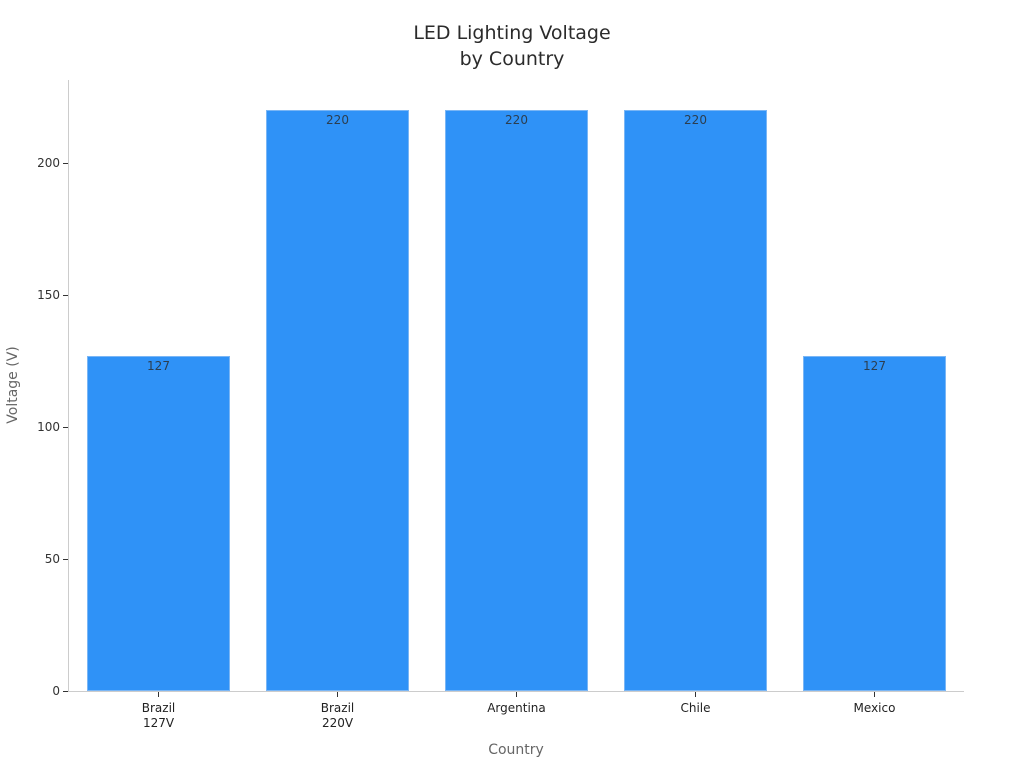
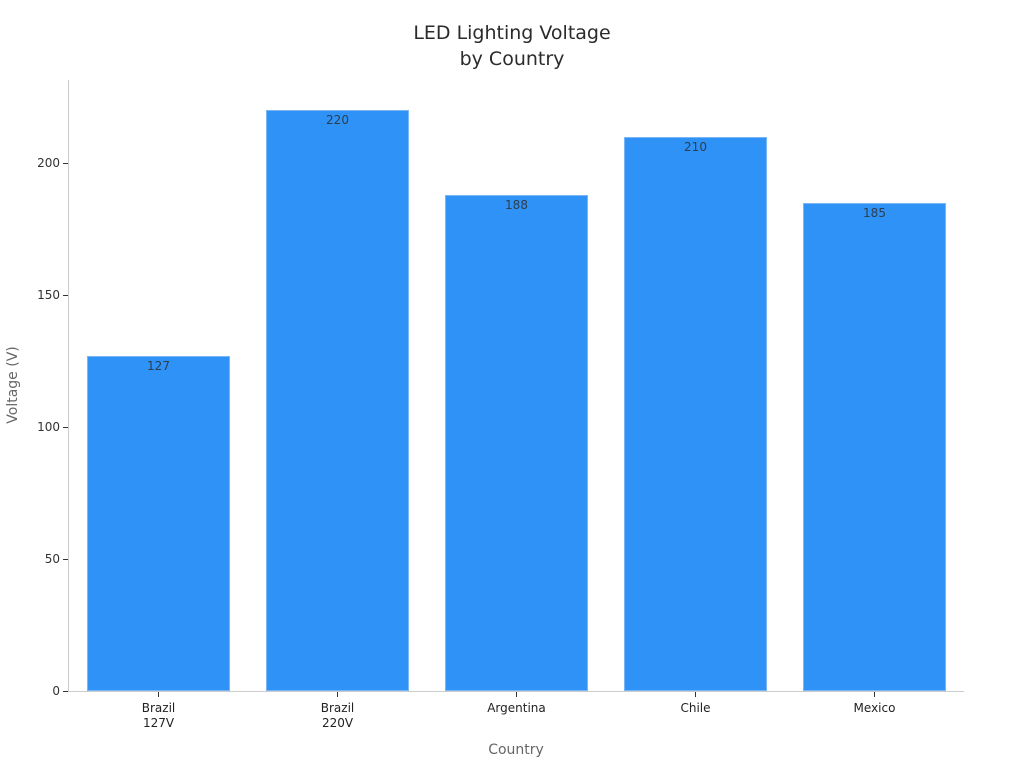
Argentina: 220 -> 188
Chile: 220 -> 210
Mexico: 127 -> 185
